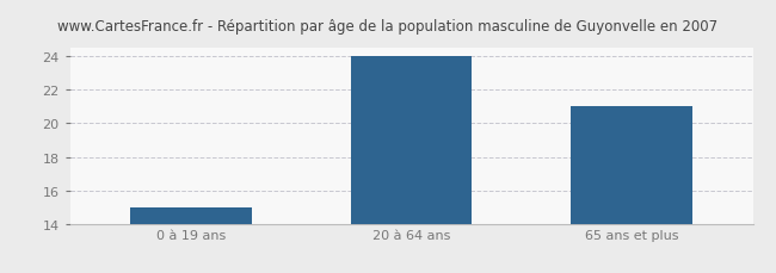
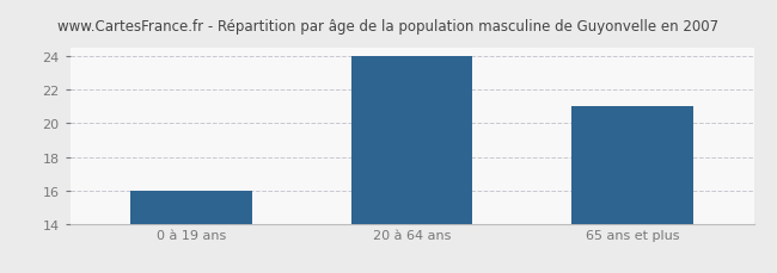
0 à 19 ans: 15 -> 16
